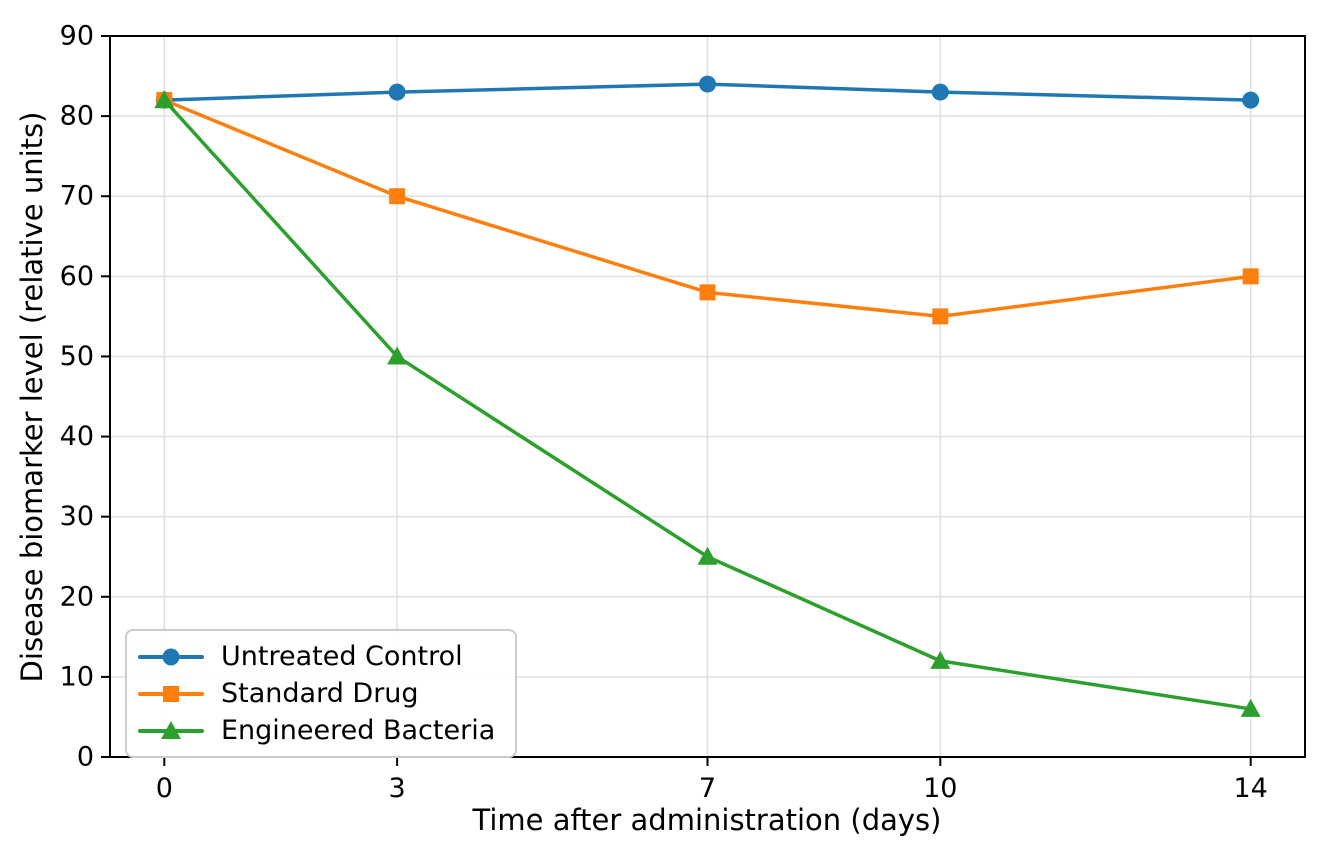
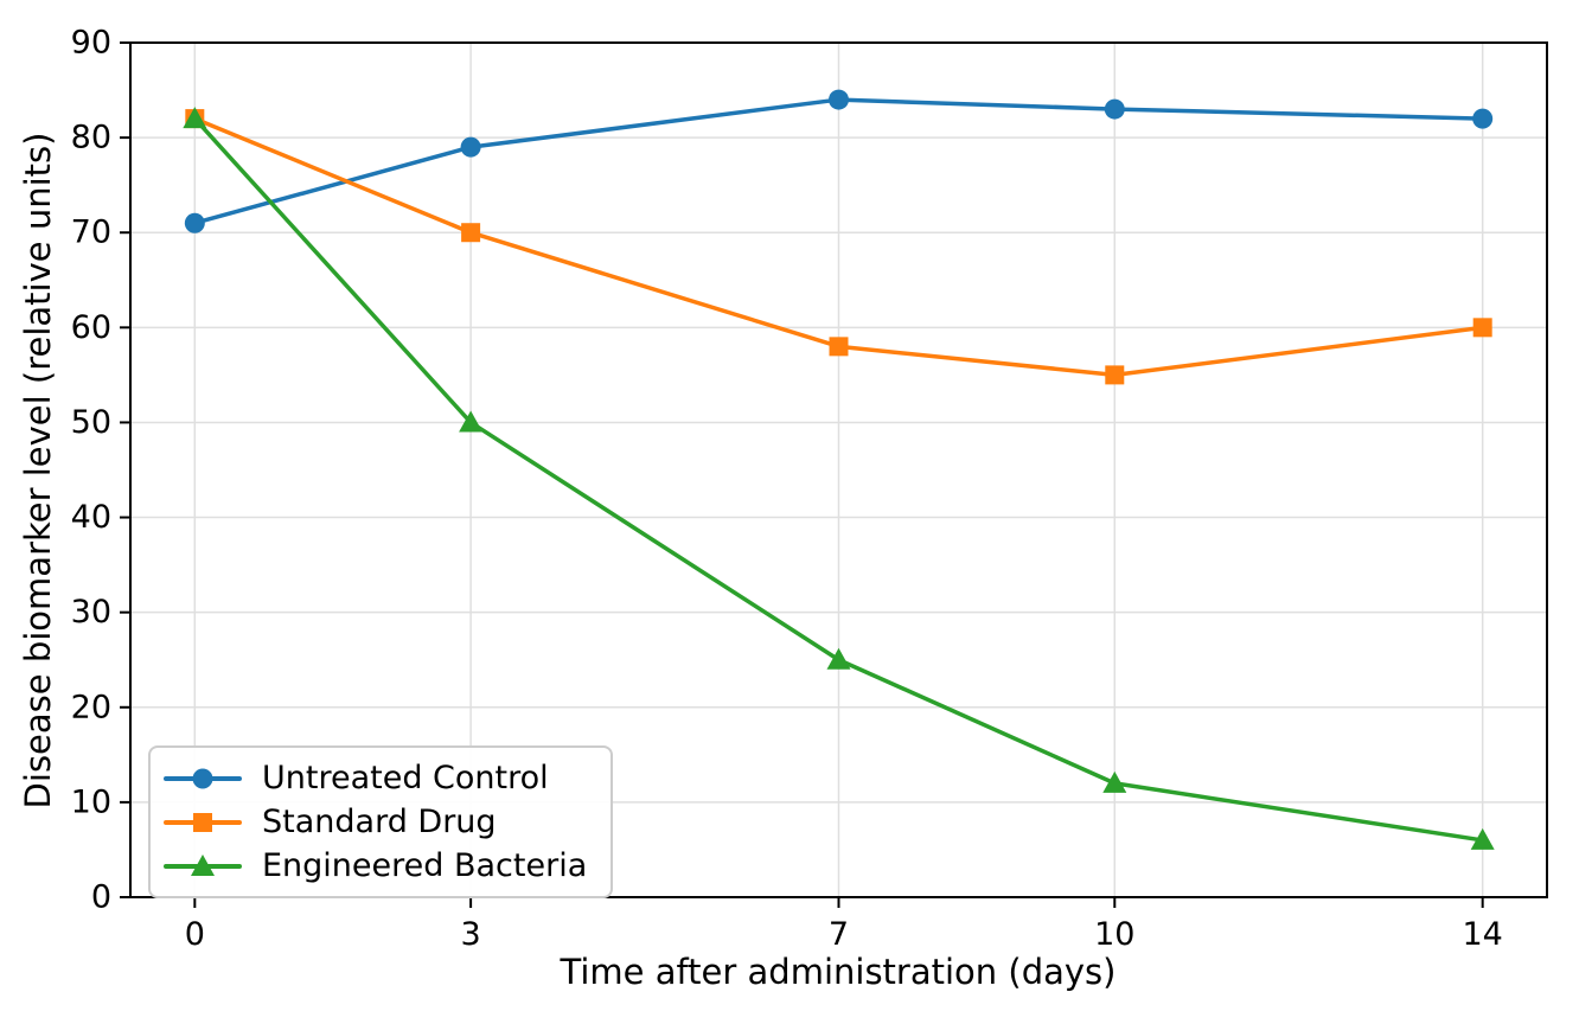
Untreated Control/0: 82 -> 71
Untreated Control/3: 83 -> 79
